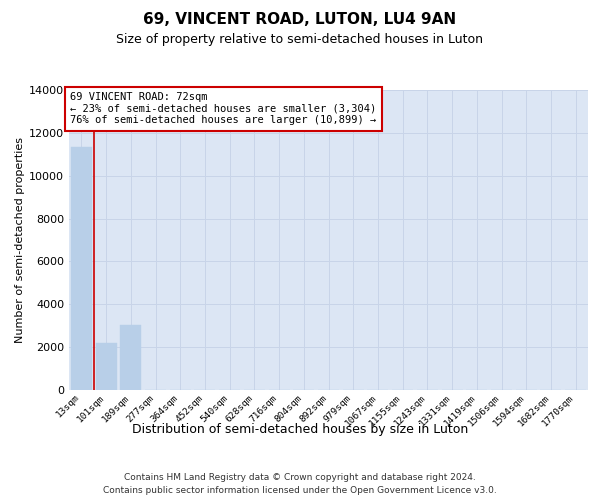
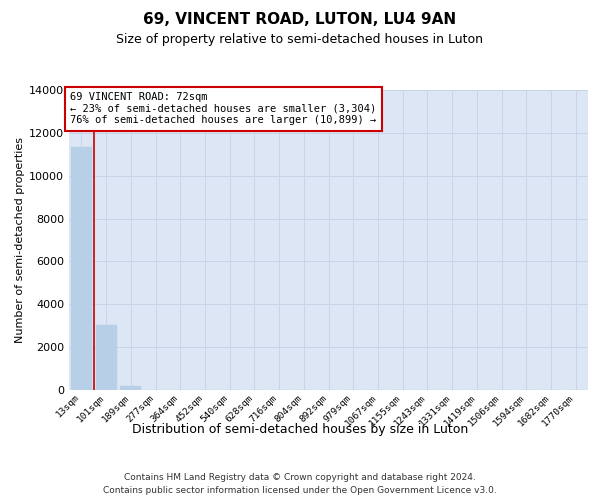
101sqm: 2200 -> 3020
189sqm: 3050 -> 210
